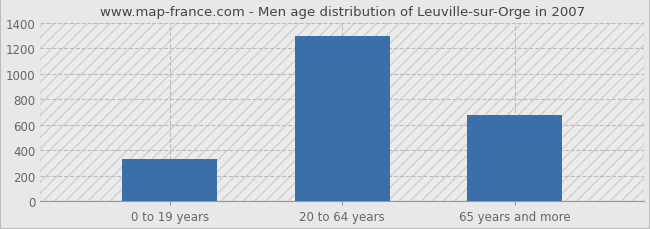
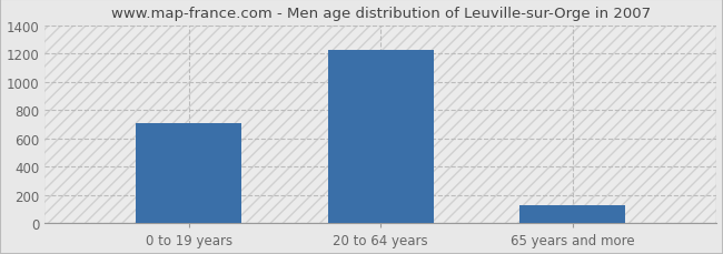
0 to 19 years: 330 -> 710
20 to 64 years: 1300 -> 1230
65 years and more: 680 -> 130
